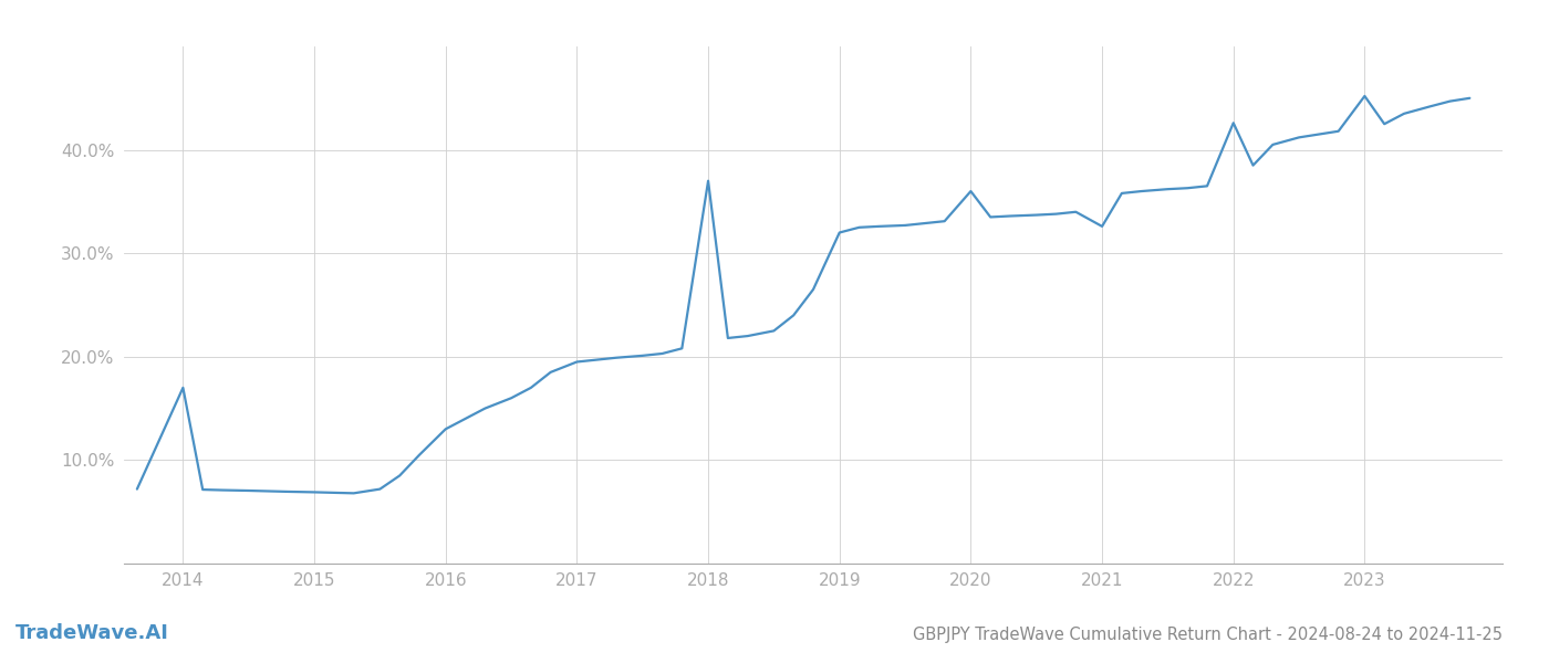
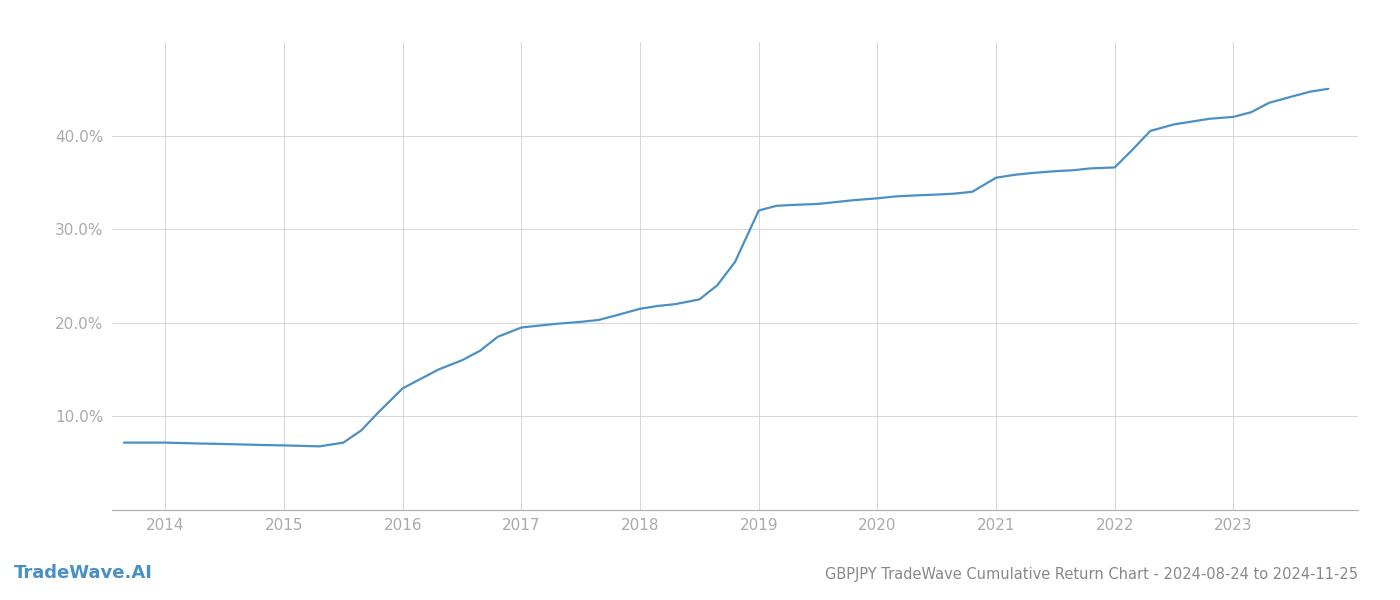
2014: 17.0% -> 7.2%
2018: 37.0% -> 21.5%
2020: 36.0% -> 33.3%
2021: 32.6% -> 35.5%
2022: 42.6% -> 36.6%
2023: 45.2% -> 42.0%
